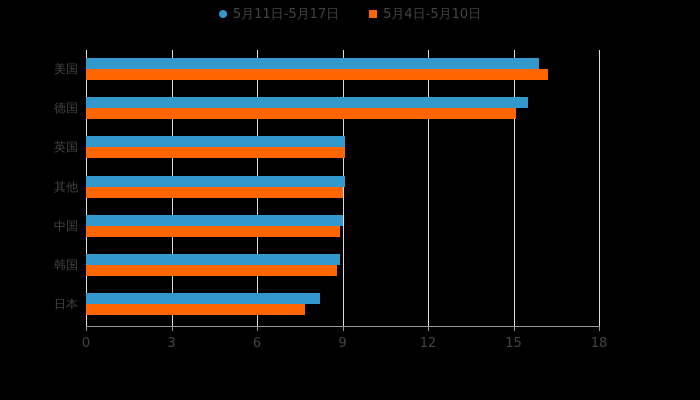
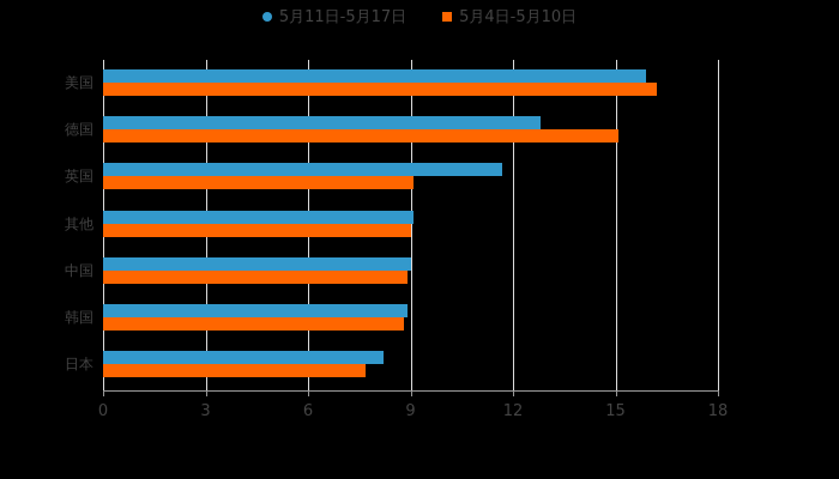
5月11日-5月17日/德国: 15.5 -> 12.8
5月11日-5月17日/英国: 9.1 -> 11.7
